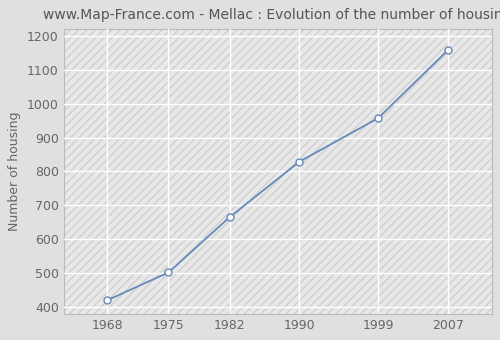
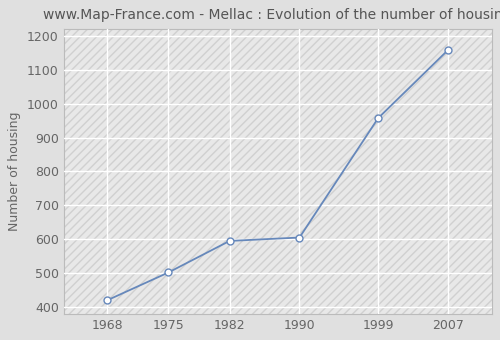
1982: 665 -> 595
1990: 829 -> 605
